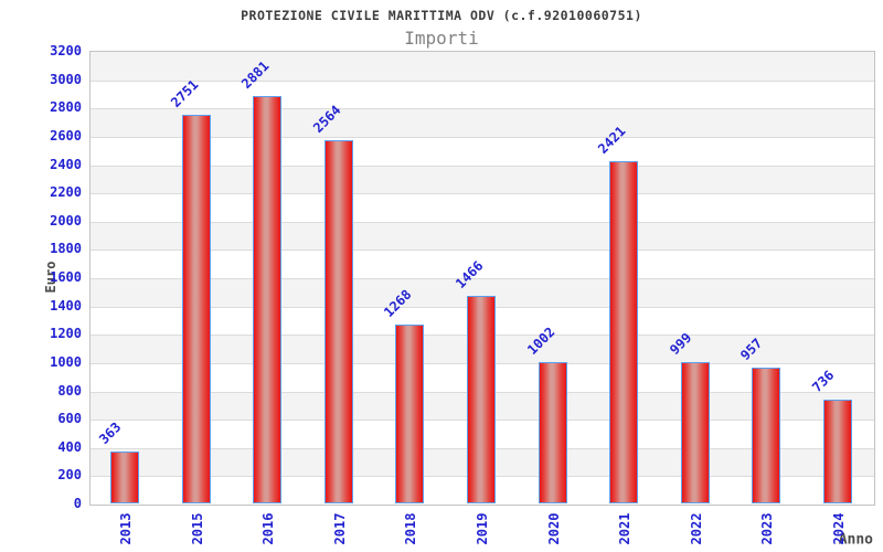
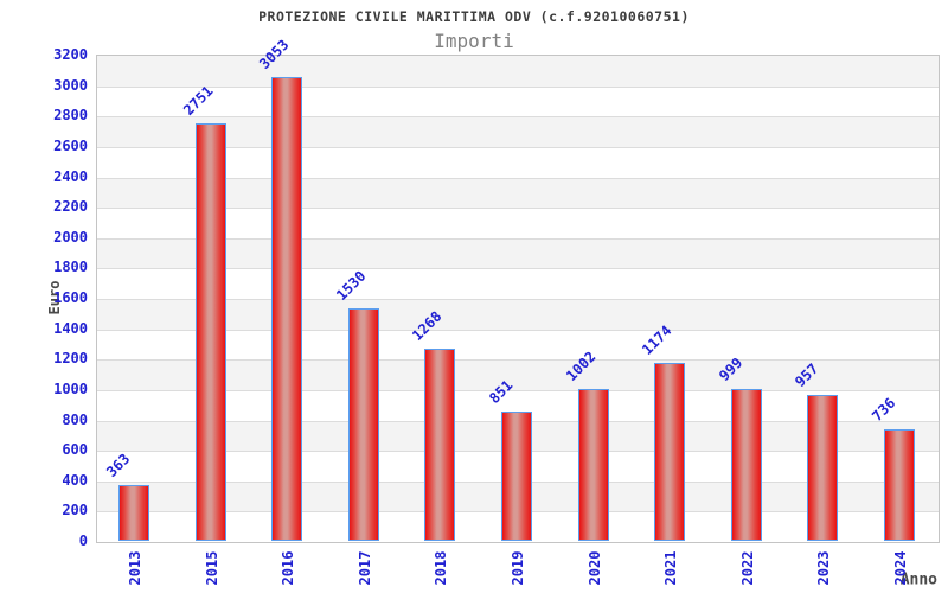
2016: 2881 -> 3053
2017: 2564 -> 1530
2019: 1466 -> 851
2021: 2421 -> 1174
